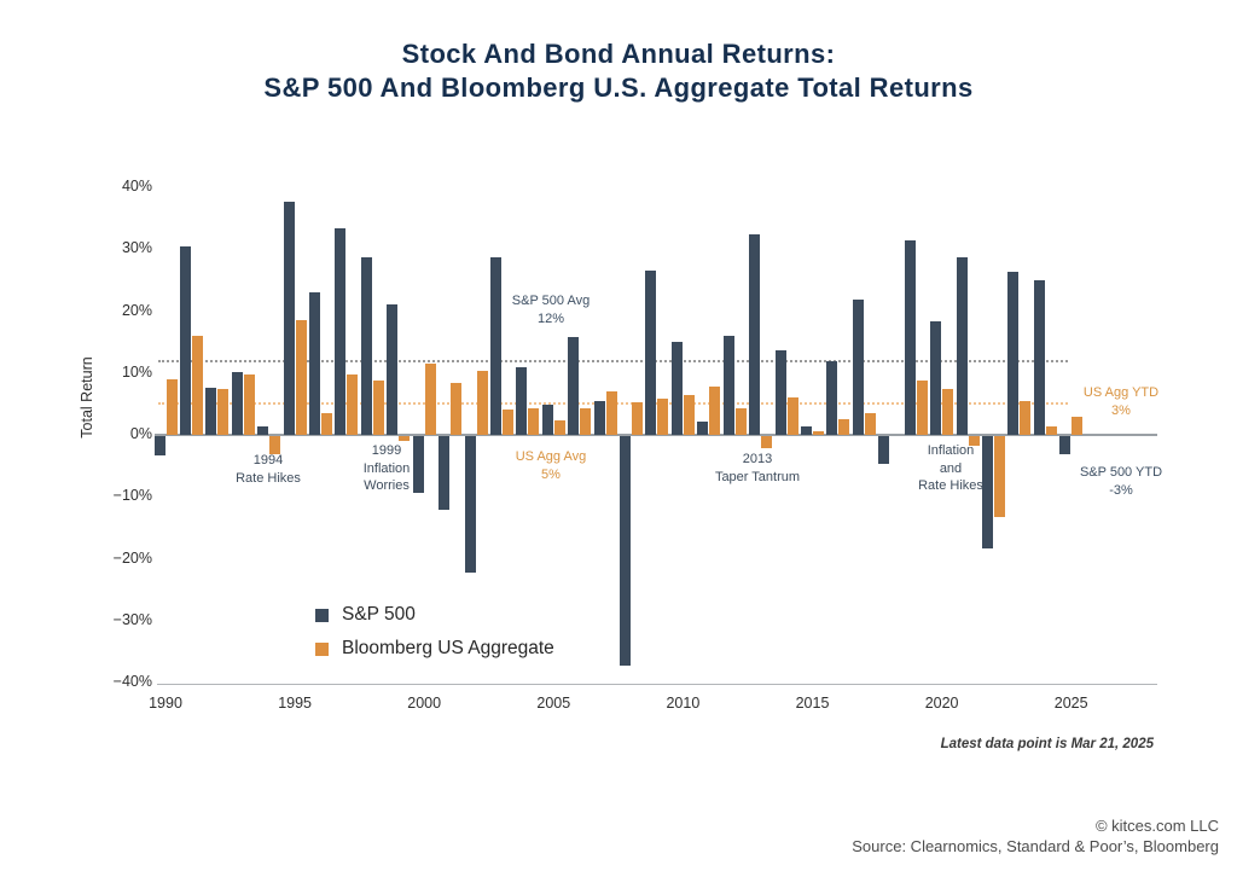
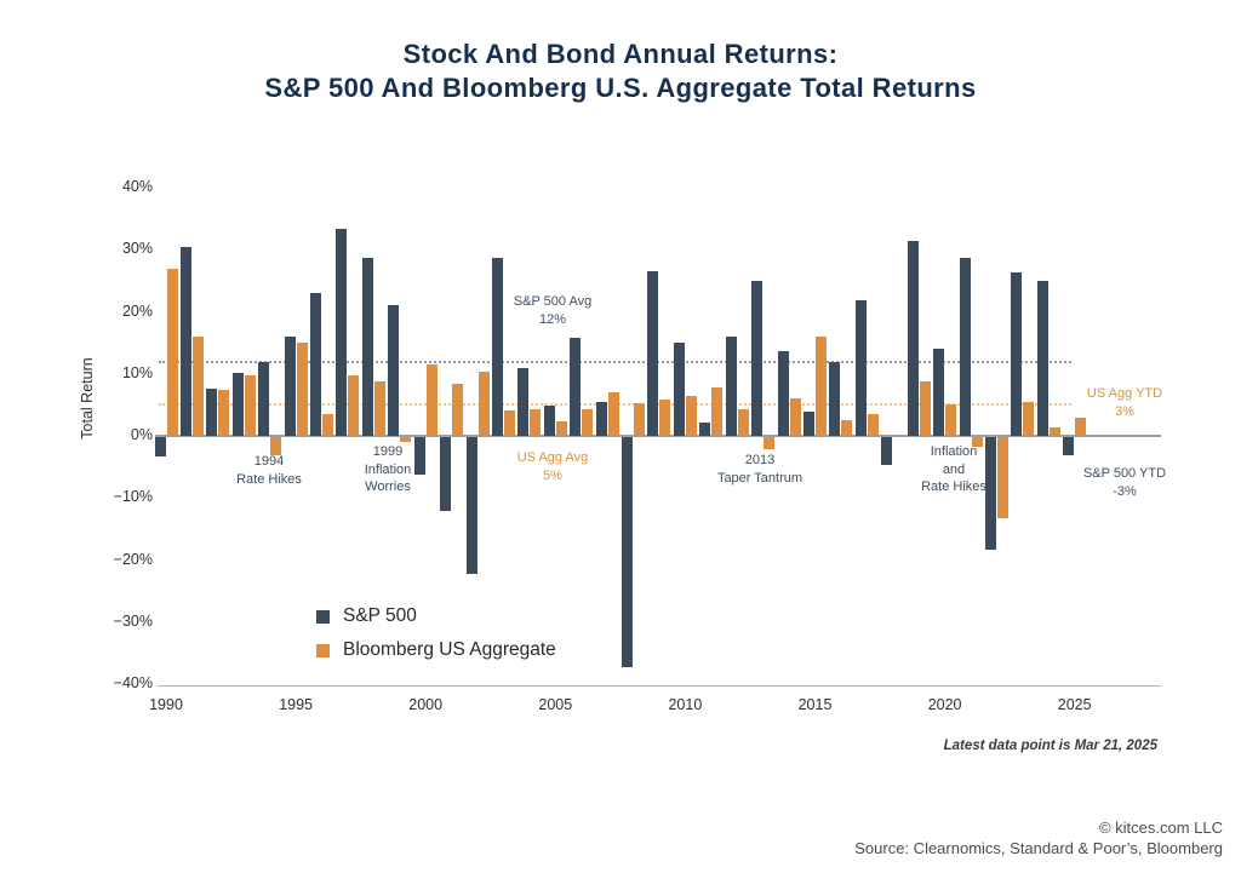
Bloomberg US Aggregate/1990: 9% -> 27%
S&P 500/1994: 1% -> 12%
S&P 500/1995: 38% -> 16%
Bloomberg US Aggregate/1995: 18% -> 15%
S&P 500/2000: -9% -> -6%
S&P 500/2013: 32% -> 25%
S&P 500/2015: 1% -> 4%
Bloomberg US Aggregate/2015: 1% -> 16%
S&P 500/2020: 18% -> 14%
Bloomberg US Aggregate/2020: 8% -> 5%
